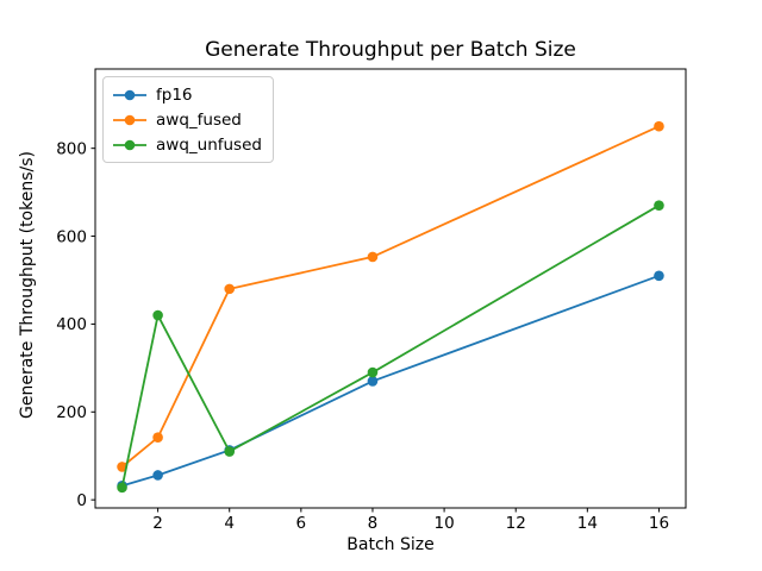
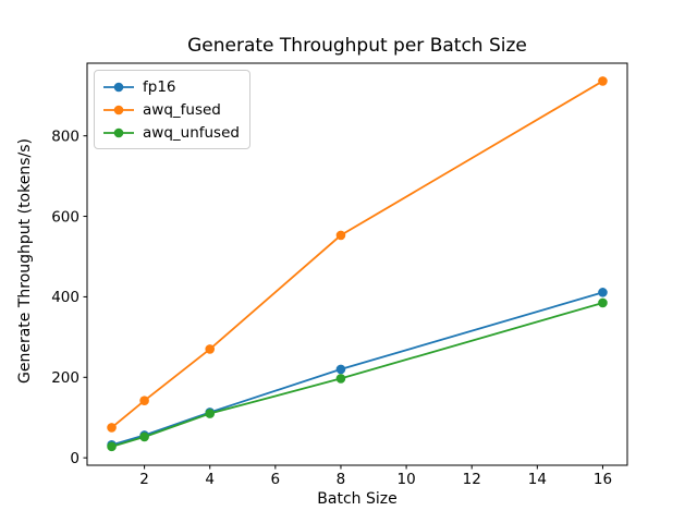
awq_unfused/2: 420 -> 50
awq_fused/4: 480 -> 270
fp16/8: 270 -> 220
awq_unfused/8: 290 -> 200
fp16/16: 510 -> 410
awq_fused/16: 850 -> 940
awq_unfused/16: 670 -> 380
